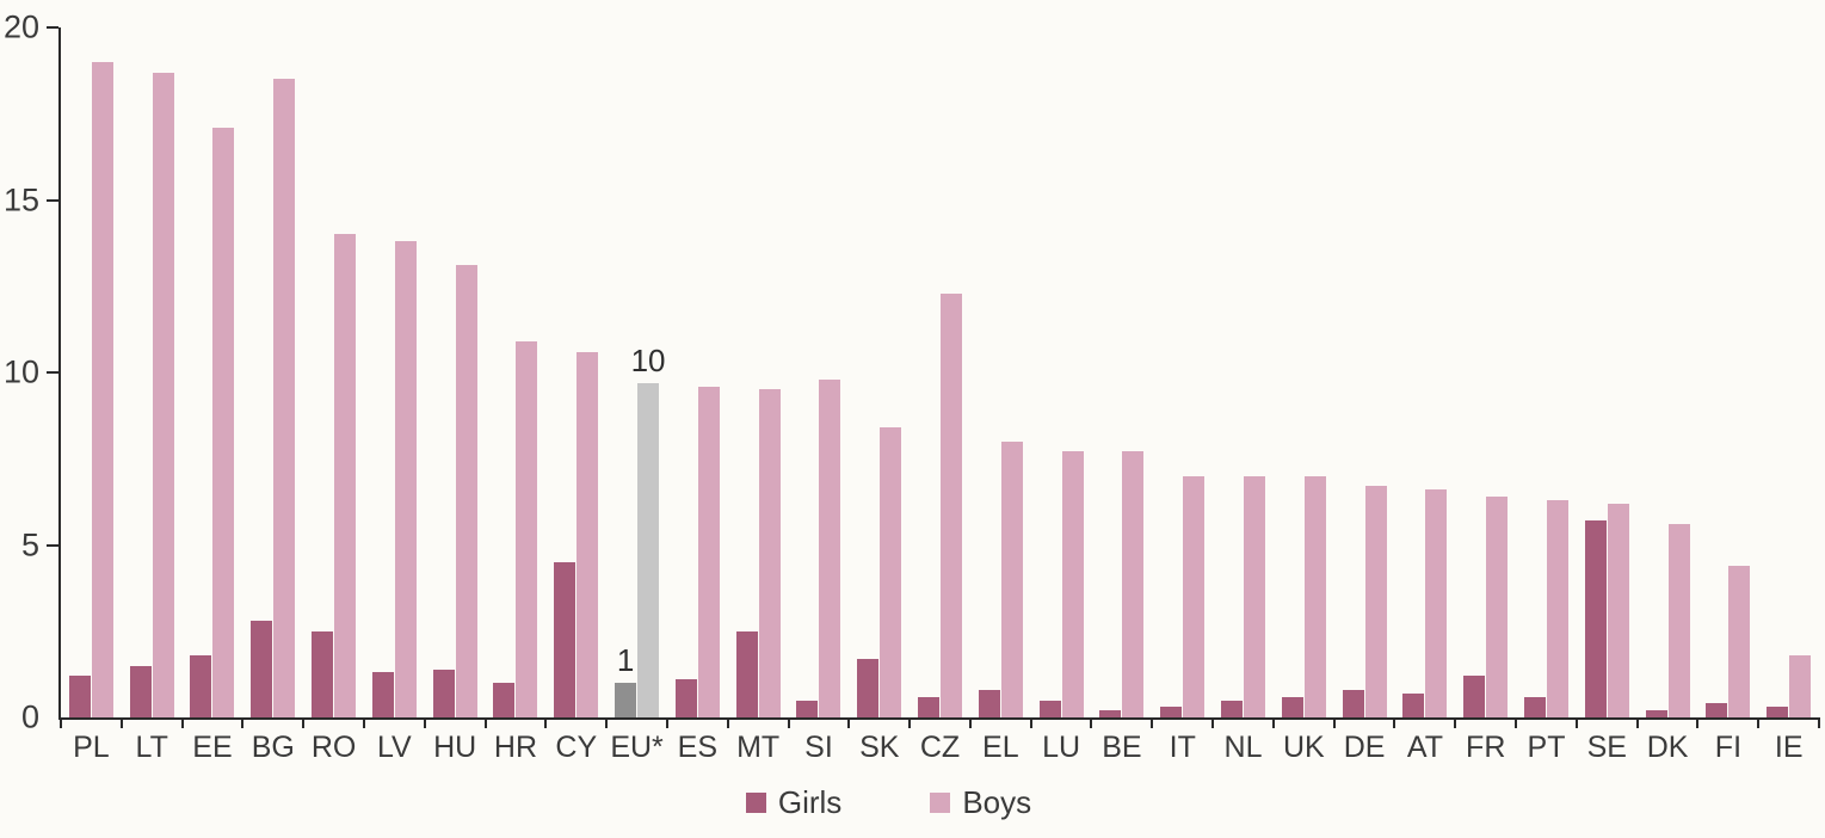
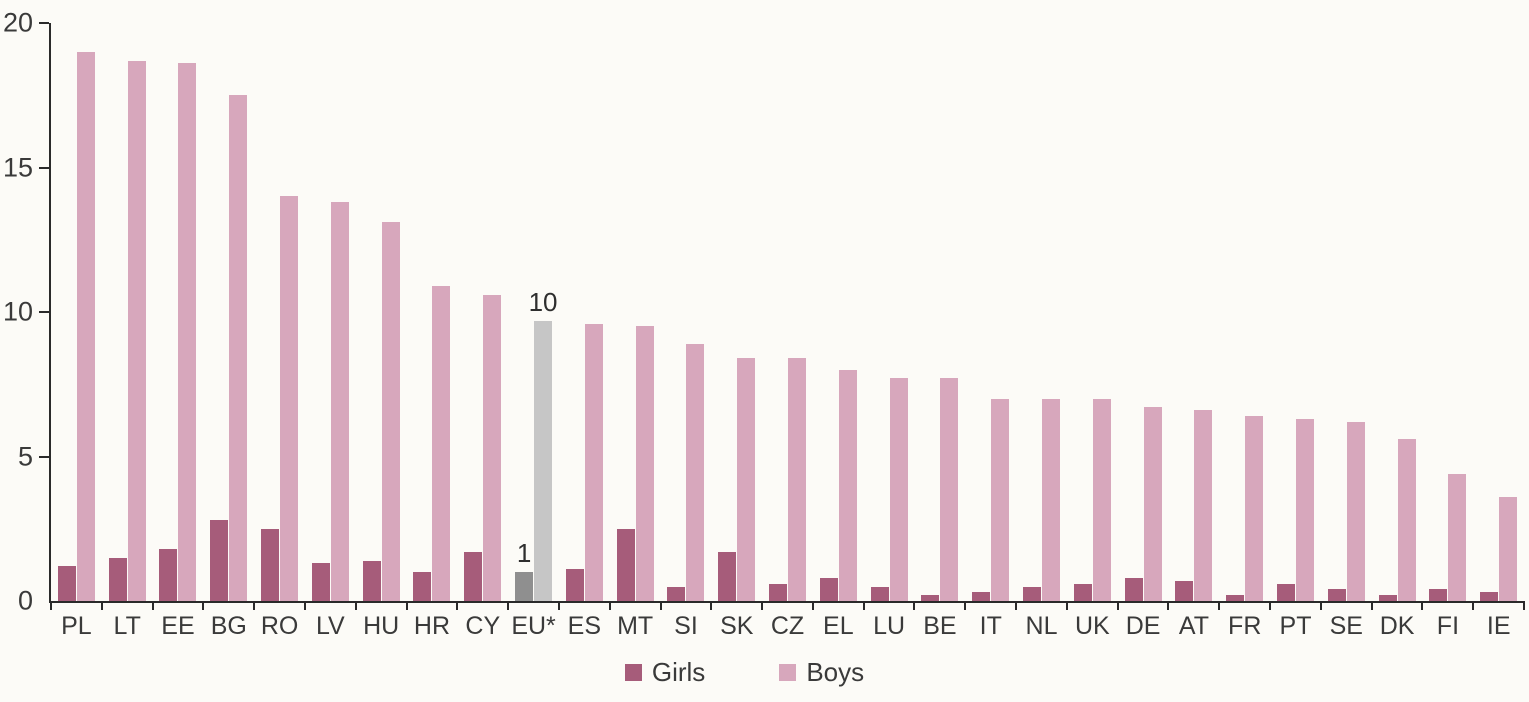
Boys/EE: 17.1 -> 18.6
Boys/BG: 18.5 -> 17.5
Girls/CY: 4.5 -> 1.7
Boys/SI: 9.8 -> 8.9
Boys/CZ: 12.3 -> 8.4
Girls/FR: 1.2 -> 0.2
Girls/SE: 5.7 -> 0.4
Boys/IE: 1.8 -> 3.6
